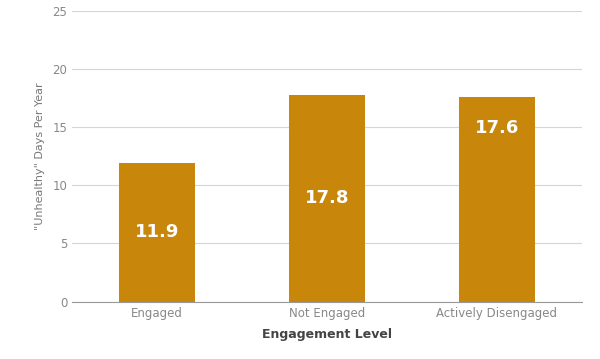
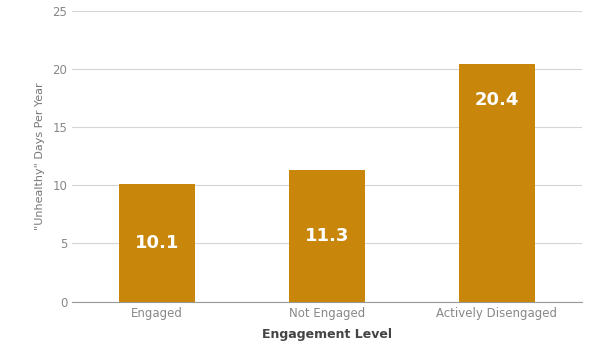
Engaged: 11.9 -> 10.1
Not Engaged: 17.8 -> 11.3
Actively Disengaged: 17.6 -> 20.4
